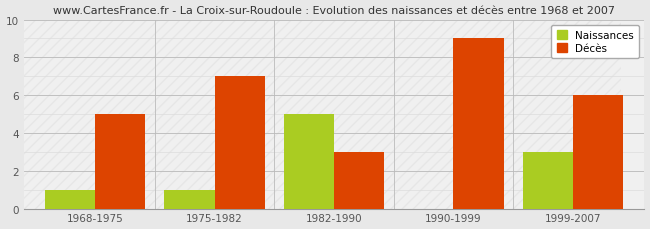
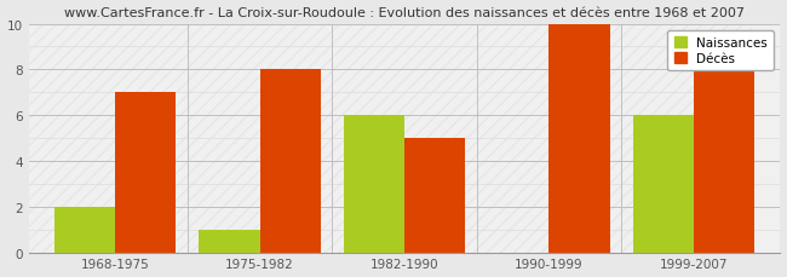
Naissances/1968-1975: 1 -> 2
Décès/1968-1975: 5 -> 7
Décès/1975-1982: 7 -> 8
Naissances/1982-1990: 5 -> 6
Décès/1982-1990: 3 -> 5
Décès/1990-1999: 9 -> 10
Naissances/1999-2007: 3 -> 6
Décès/1999-2007: 6 -> 8
